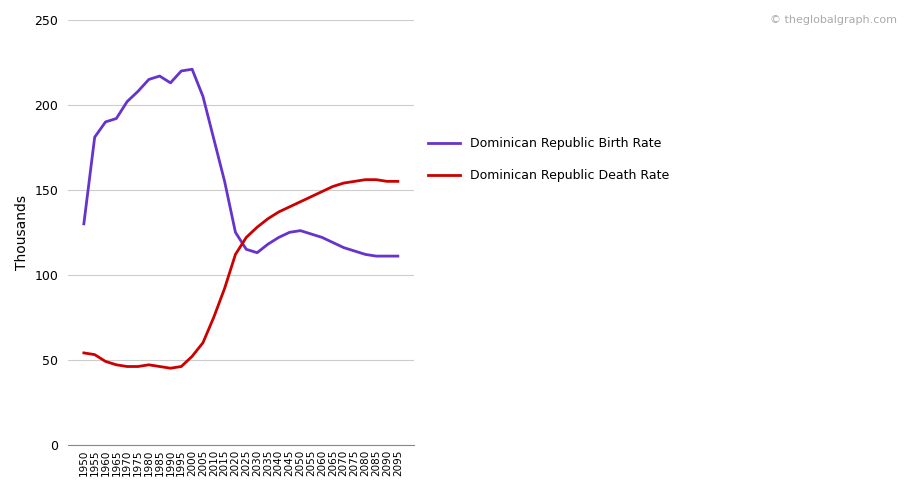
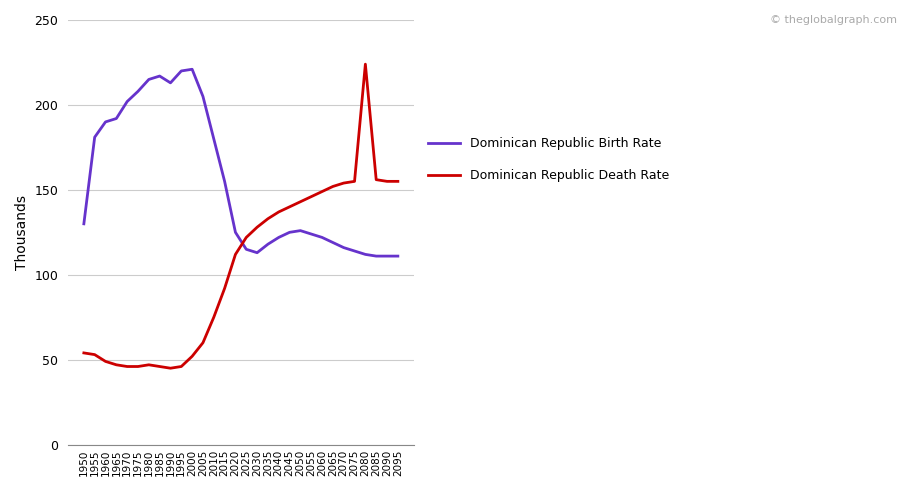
Dominican Republic Death Rate/2080: 156 -> 224
